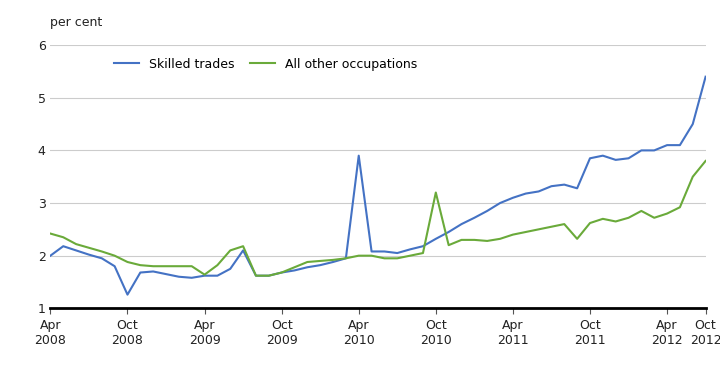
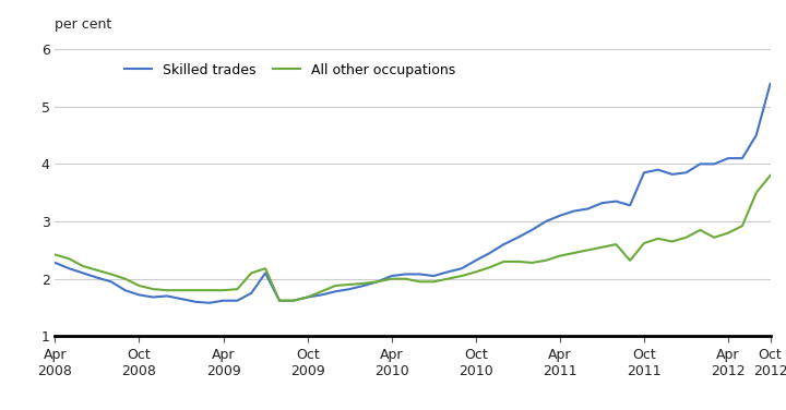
Skilled trades/Apr 2008: 2.00 -> 2.28
Skilled trades/Oct 2008: 1.26 -> 1.72
All other occupations/Apr 2009: 1.64 -> 1.80
Skilled trades/Apr 2010: 3.90 -> 2.05
All other occupations/Oct 2010: 3.20 -> 2.12
